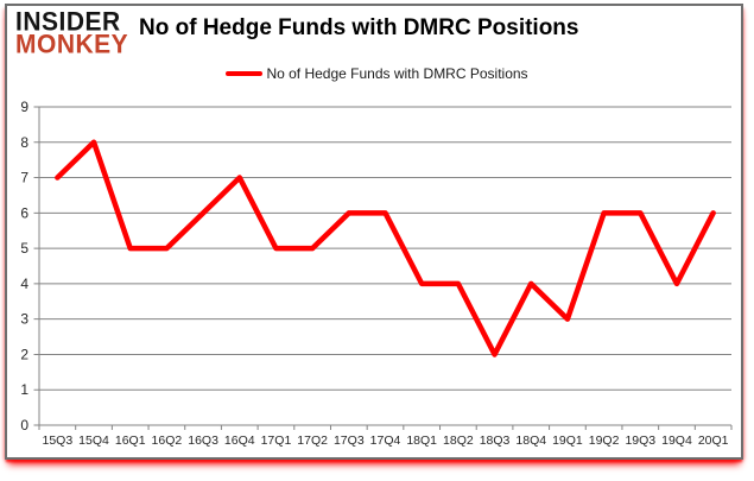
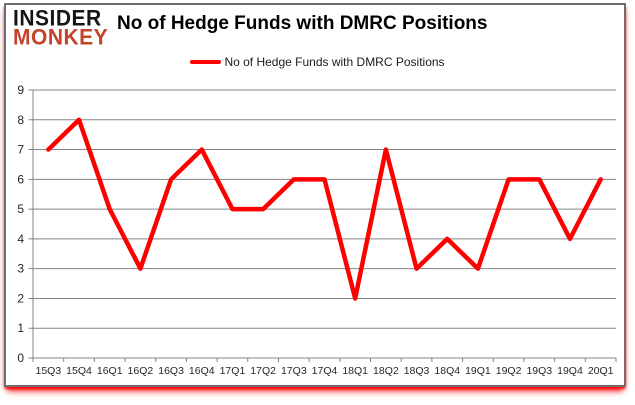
16Q2: 5 -> 3
18Q1: 4 -> 2
18Q2: 4 -> 7
18Q3: 2 -> 3
